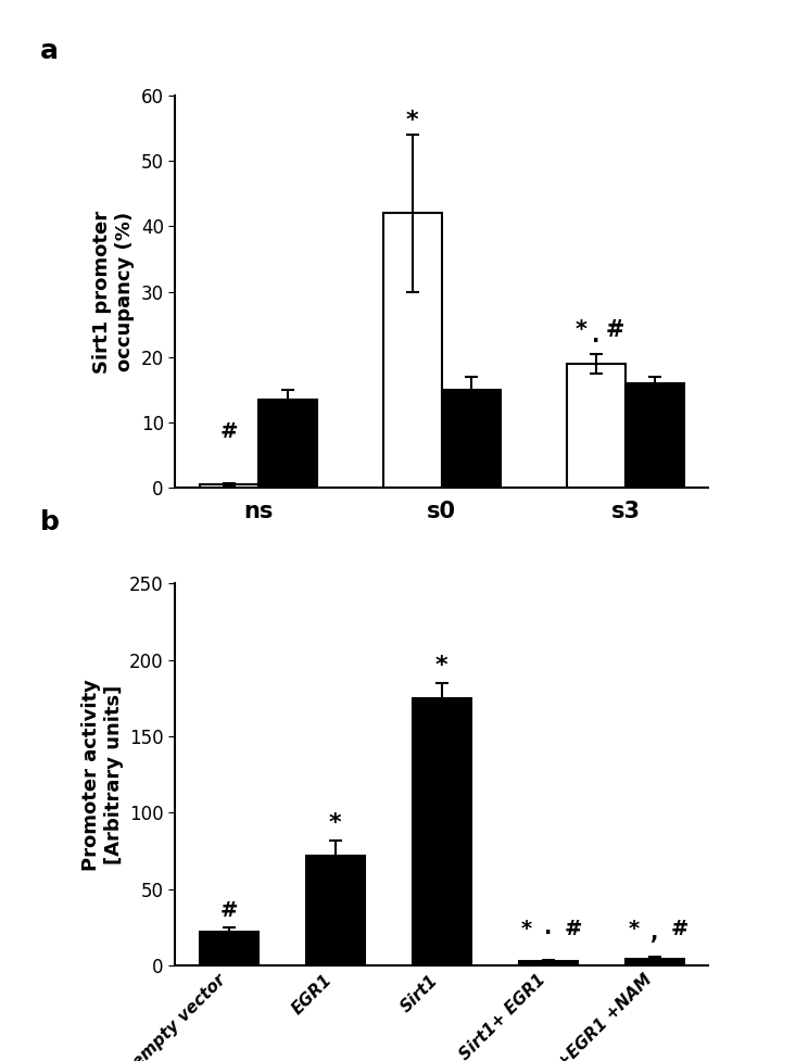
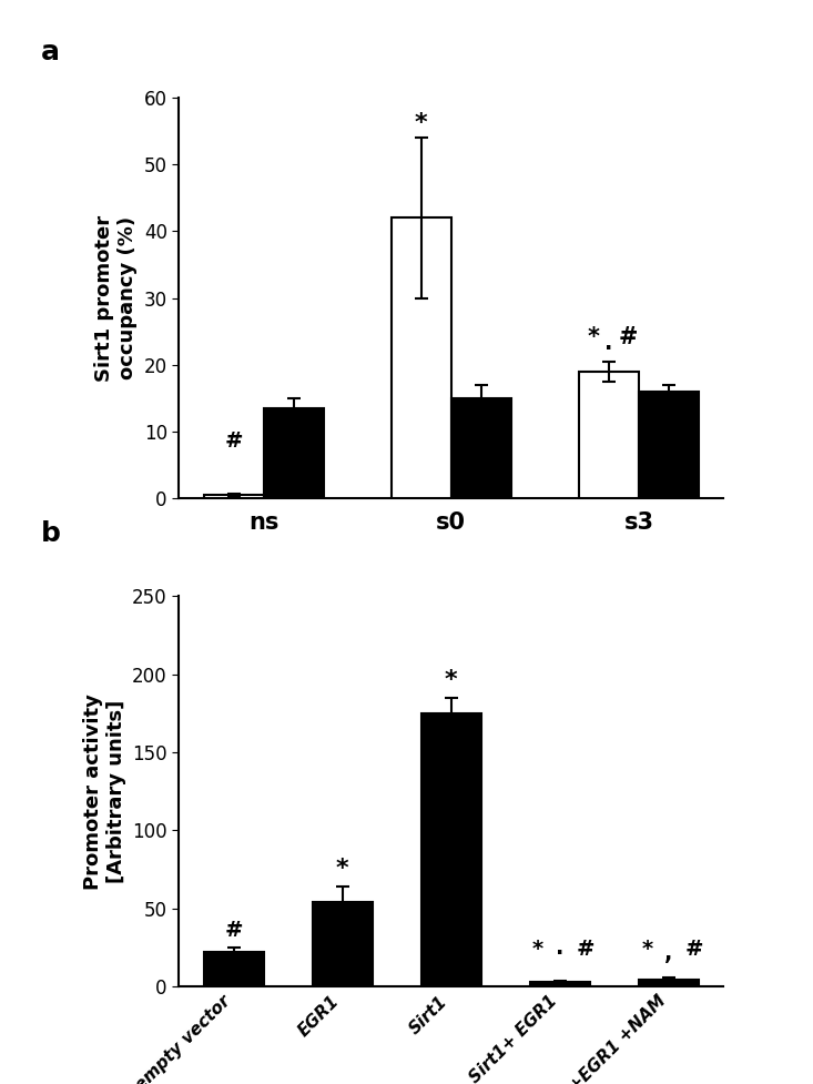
EGR1: 72 -> 54
